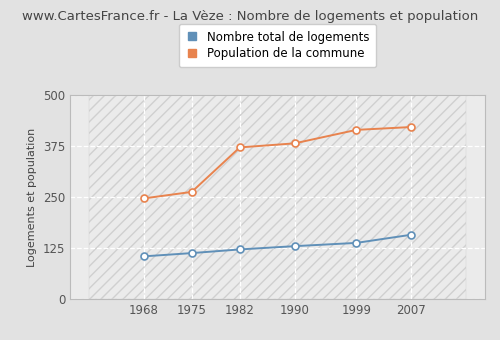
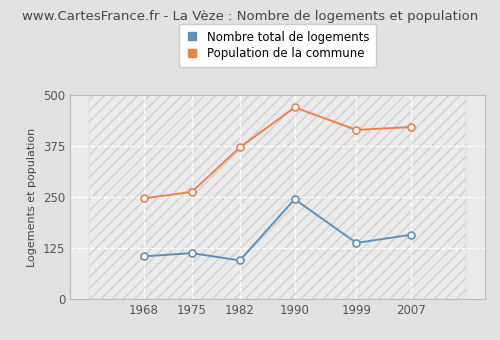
Nombre total de logements/1982: 122 -> 95
Nombre total de logements/1990: 130 -> 245
Population de la commune/1990: 382 -> 470
